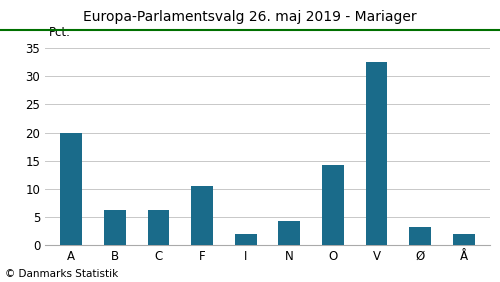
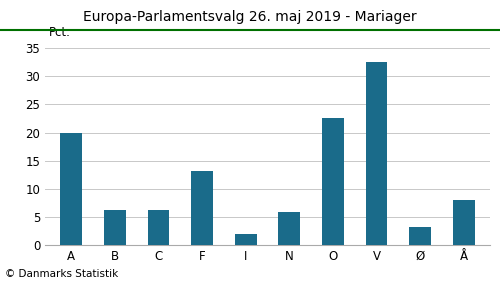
F: 10.5 -> 13.2
N: 4.3 -> 6.0
O: 14.3 -> 22.6
Å: 2.0 -> 8.0
